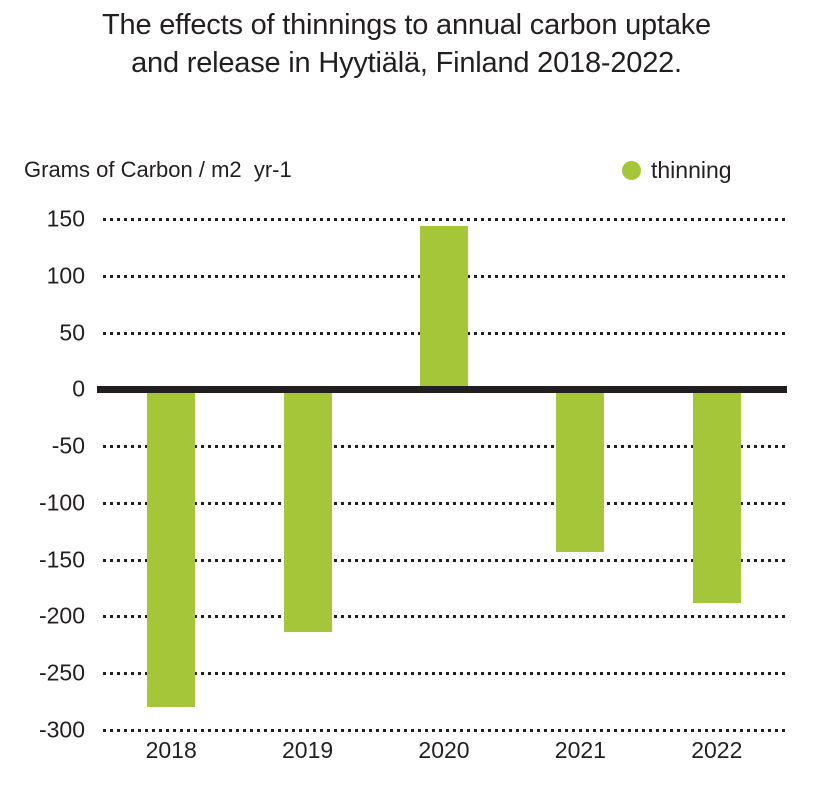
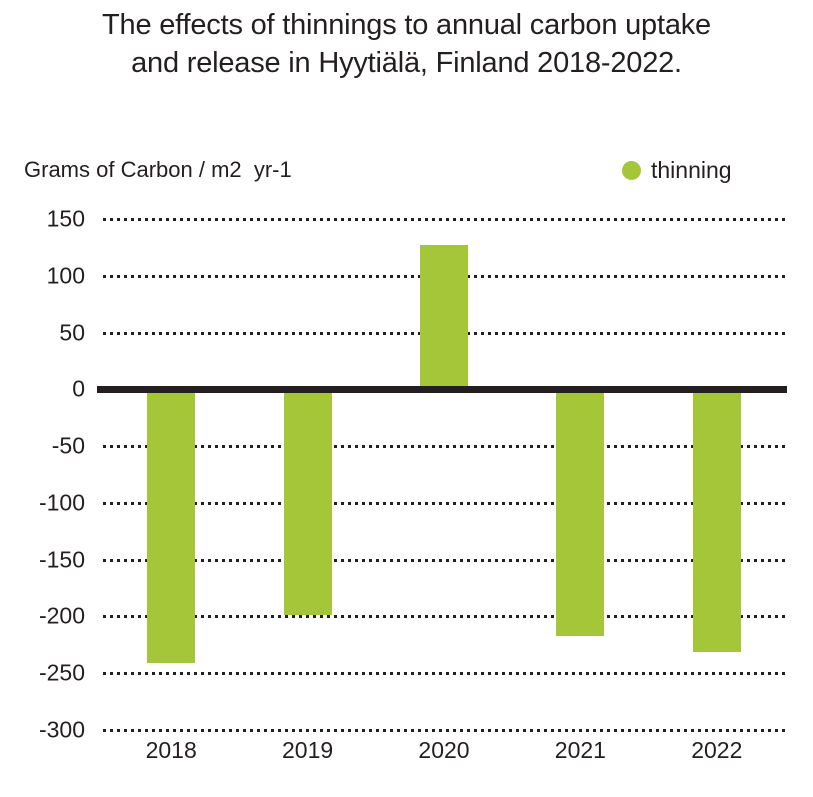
2018: -280 -> -241
2019: -214 -> -199
2020: 144 -> 127
2021: -143 -> -217
2022: -188 -> -231
